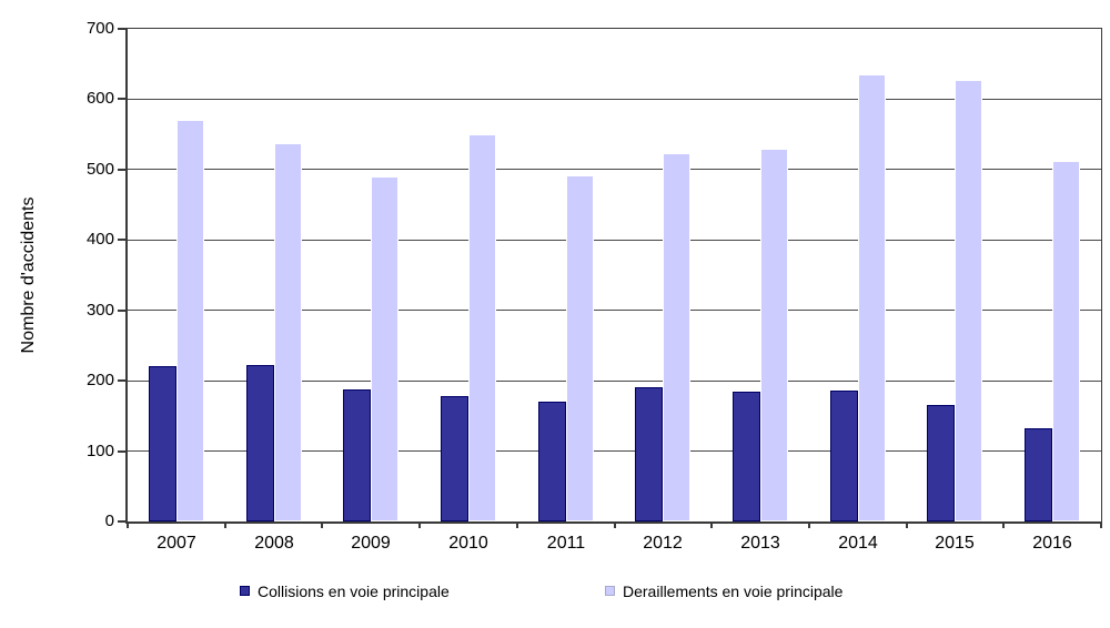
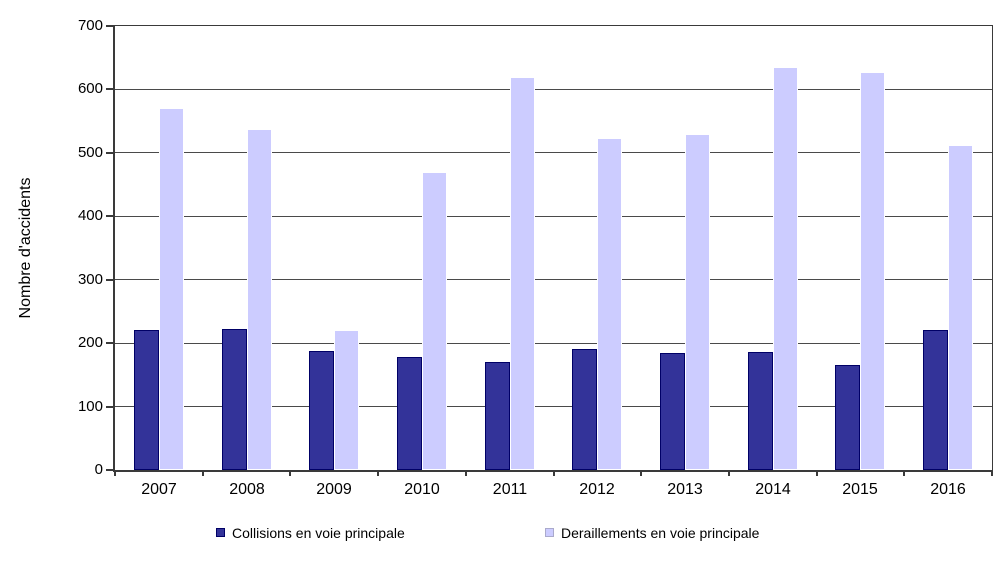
Deraillements en voie principale/2009: 490 -> 220
Deraillements en voie principale/2010: 550 -> 470
Deraillements en voie principale/2011: 490 -> 620
Collisions en voie principale/2016: 130 -> 220
